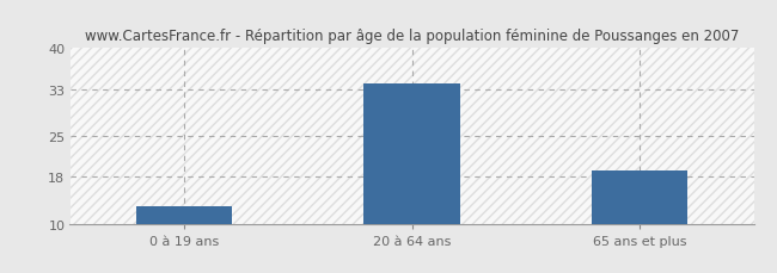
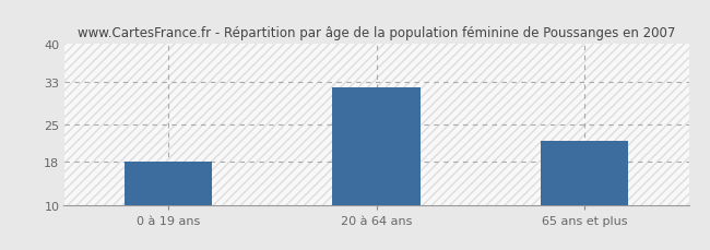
0 à 19 ans: 13 -> 18
20 à 64 ans: 34 -> 32
65 ans et plus: 19 -> 22
